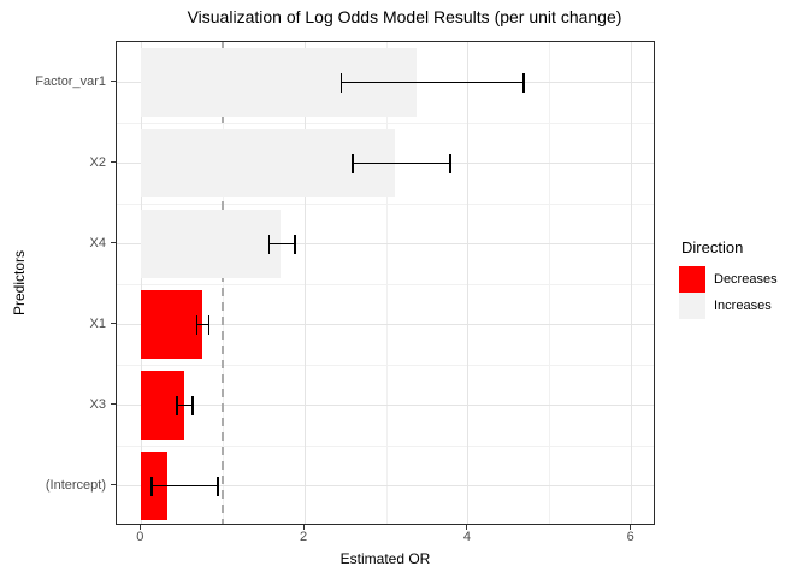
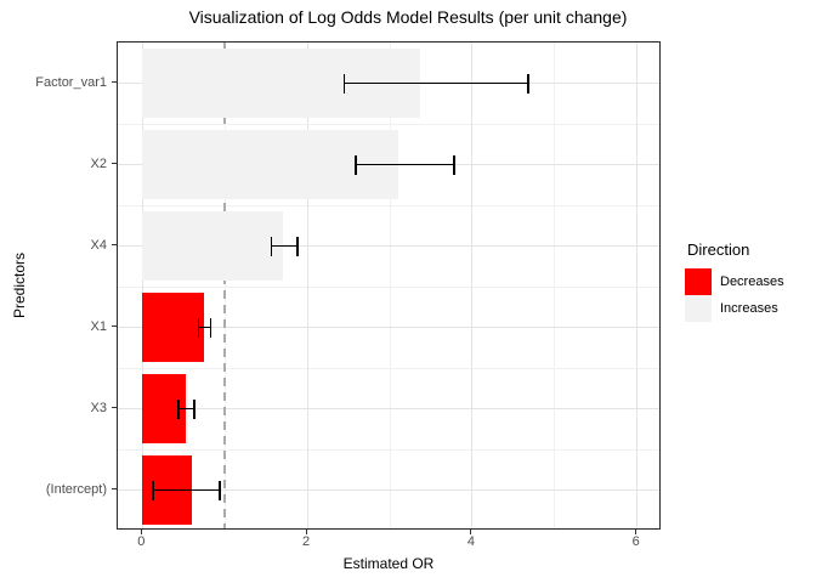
Estimated OR/(Intercept): 0.3 -> 0.6
